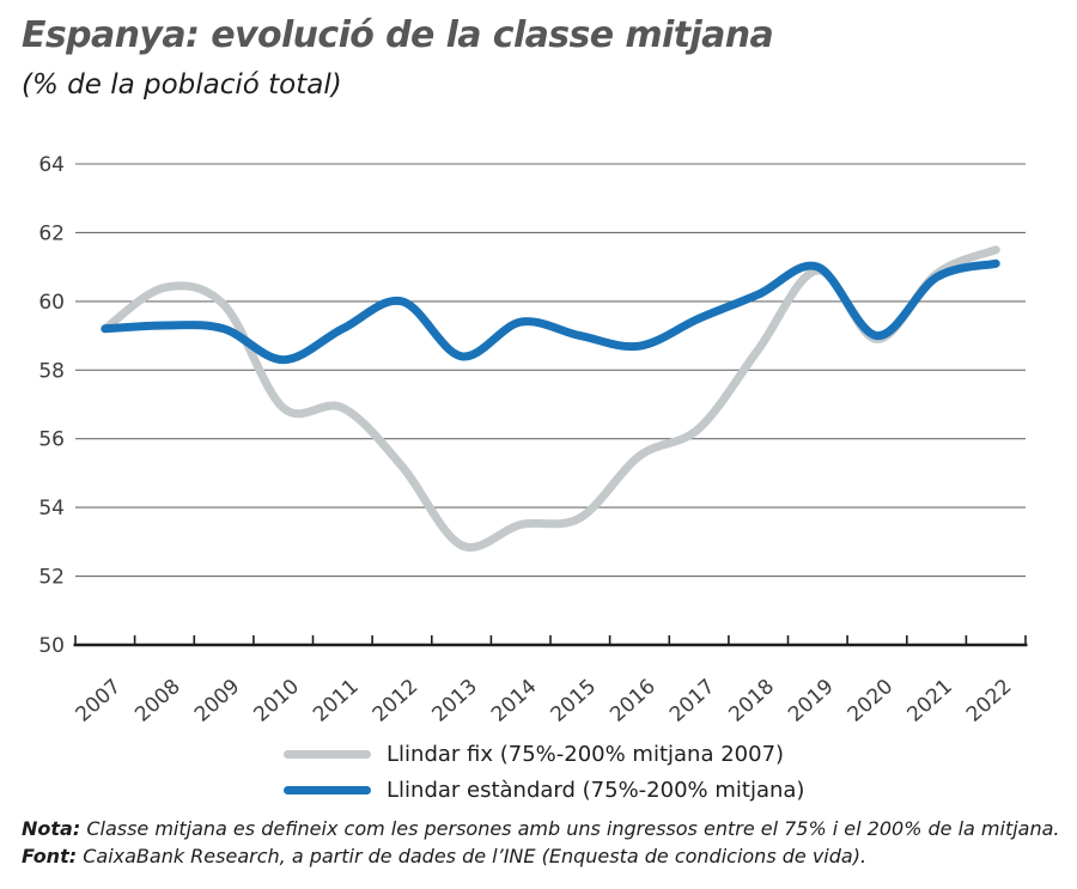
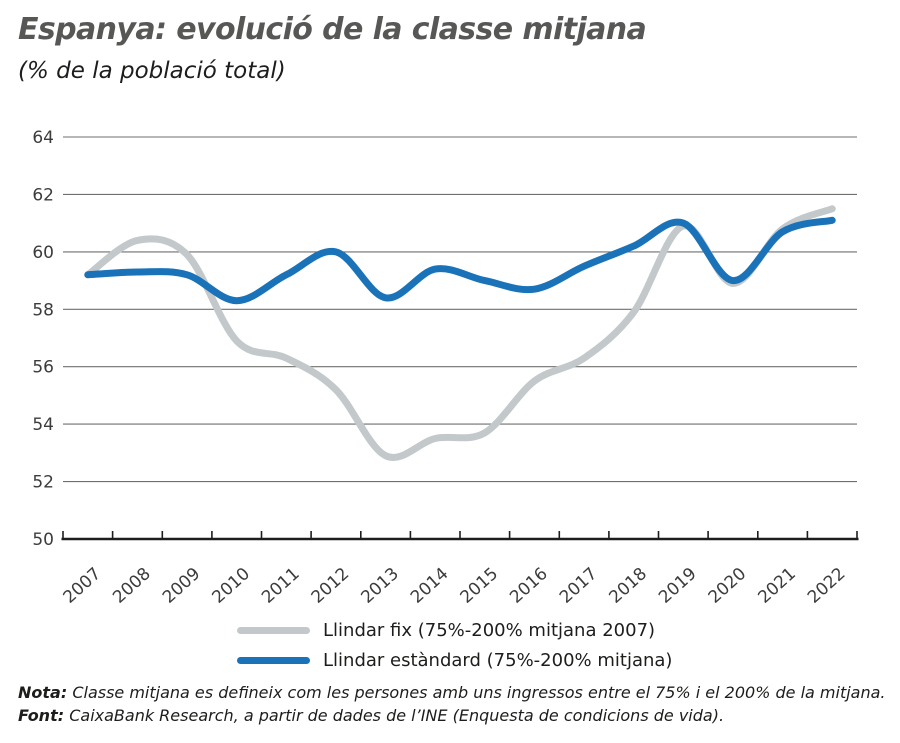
Llindar fix (75%-200% mitjana 2007)/2011: 56.9 -> 56.3
Llindar fix (75%-200% mitjana 2007)/2018: 58.6 -> 57.9
